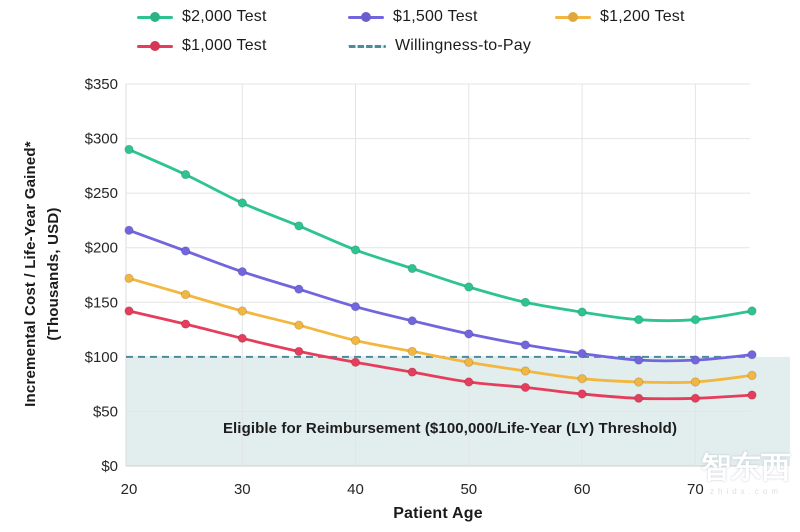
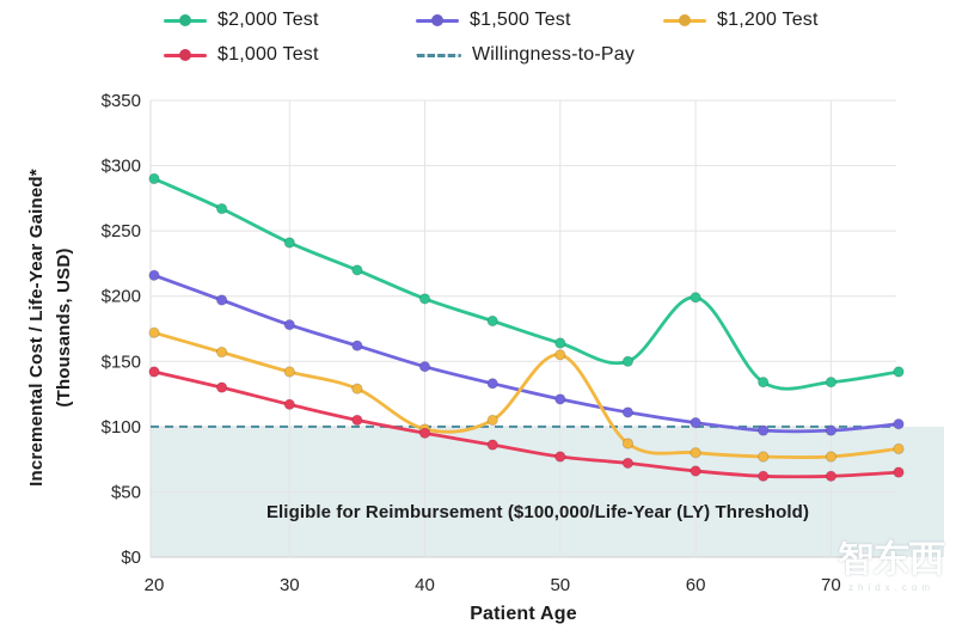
$1,200 Test/40: $115 -> $98
$1,200 Test/50: $95 -> $155
$2,000 Test/60: $141 -> $199
